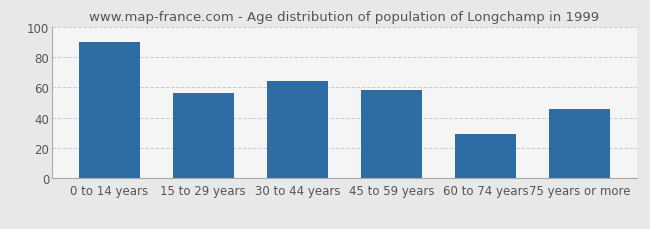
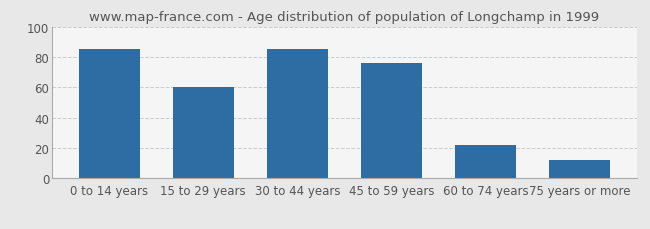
0 to 14 years: 90 -> 85
15 to 29 years: 56 -> 60
30 to 44 years: 64 -> 85
45 to 59 years: 58 -> 76
60 to 74 years: 29 -> 22
75 years or more: 46 -> 12
